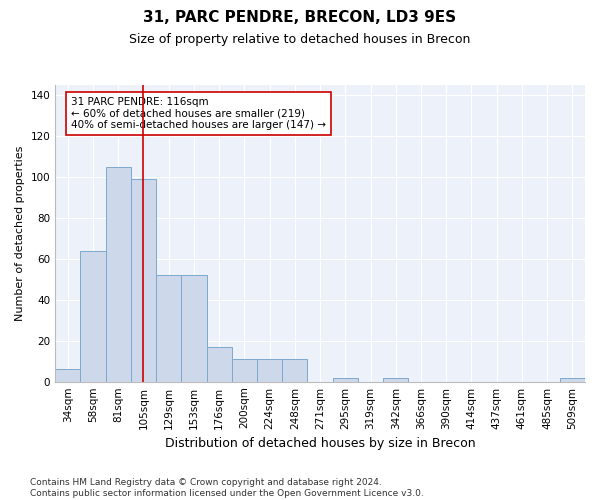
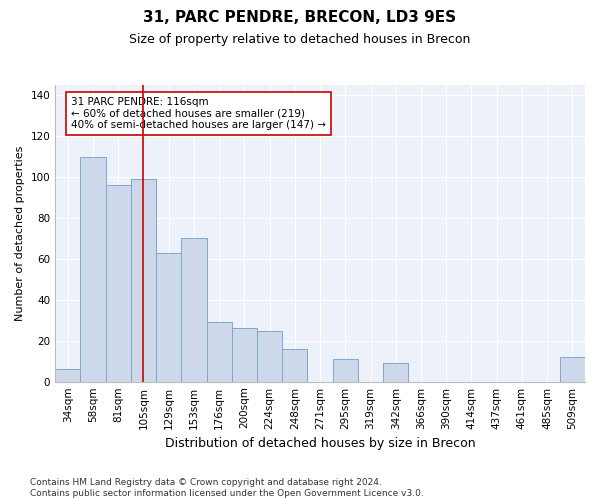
58sqm: 64 -> 110
81sqm: 105 -> 96
129sqm: 52 -> 63
153sqm: 52 -> 70
176sqm: 17 -> 29
200sqm: 11 -> 26
224sqm: 11 -> 25
248sqm: 11 -> 16
295sqm: 2 -> 11
342sqm: 2 -> 9
509sqm: 2 -> 12
